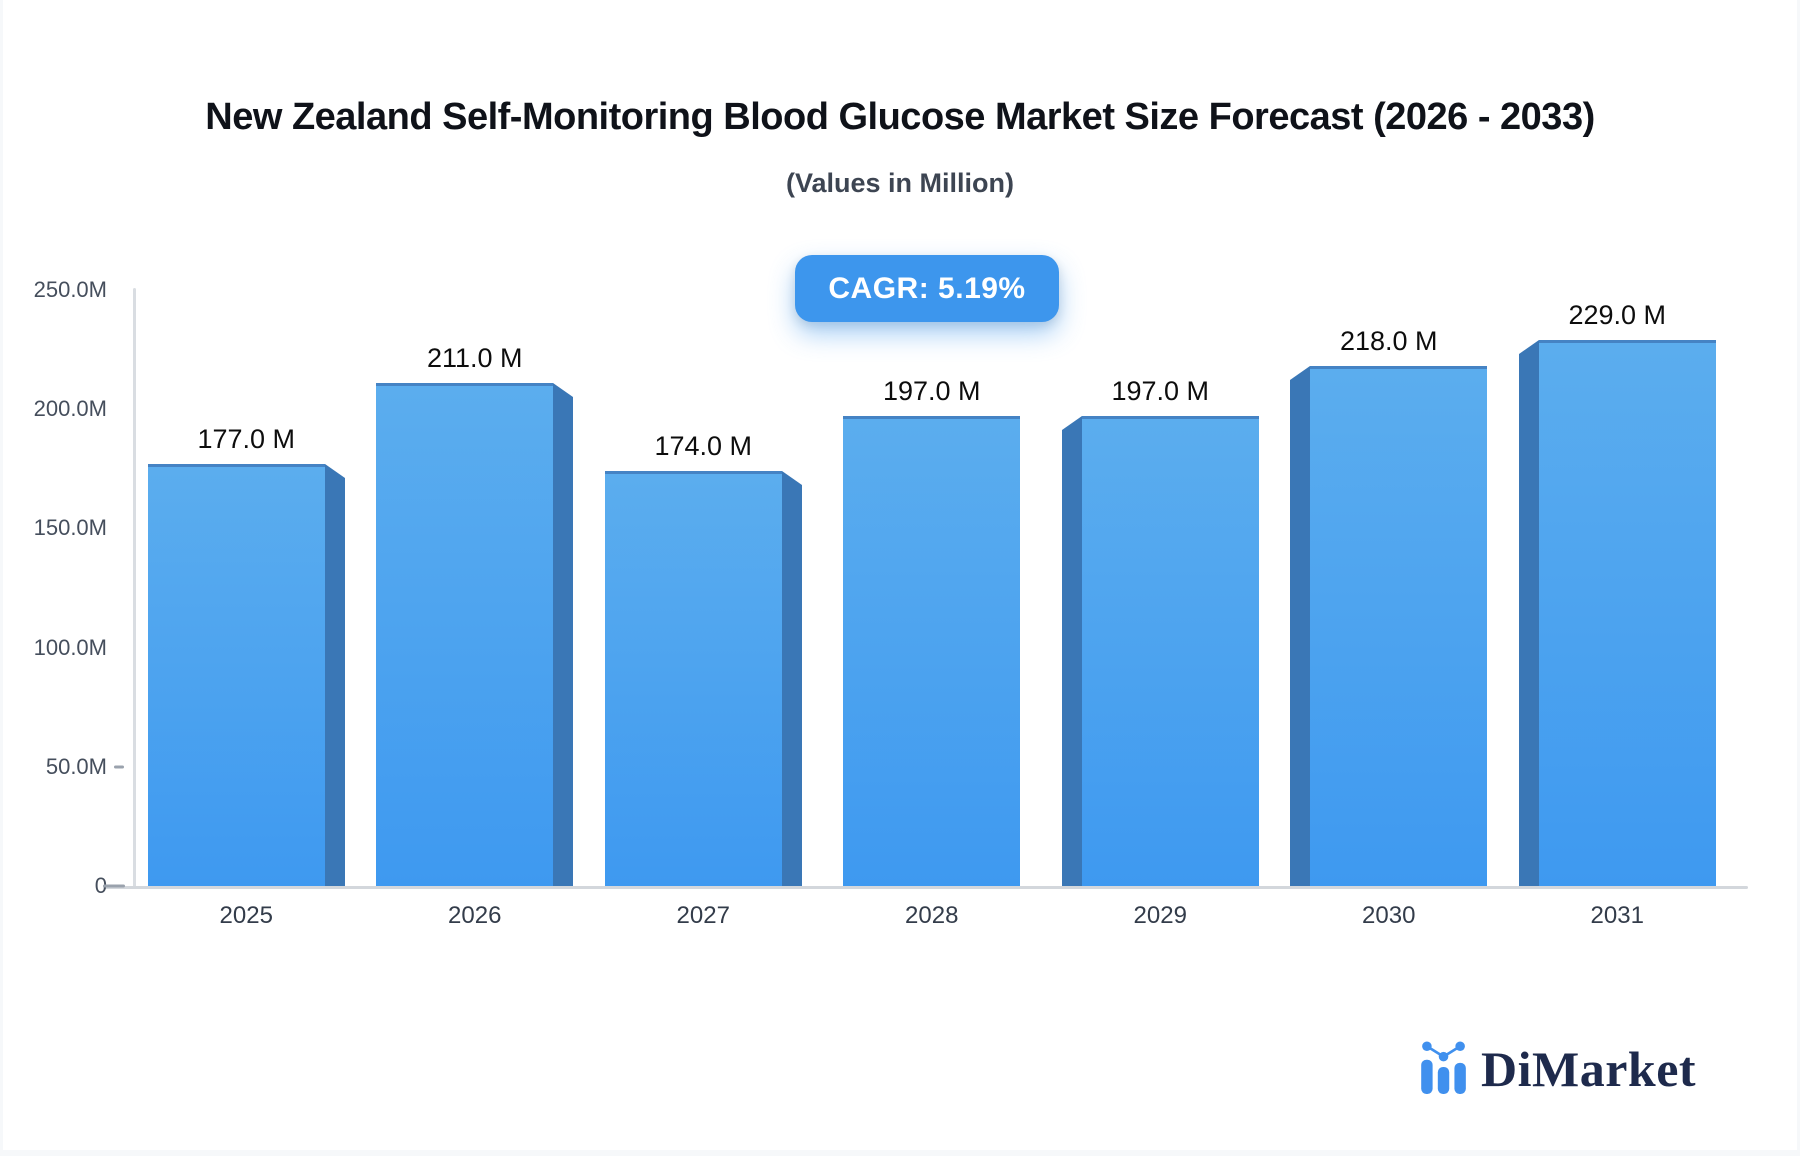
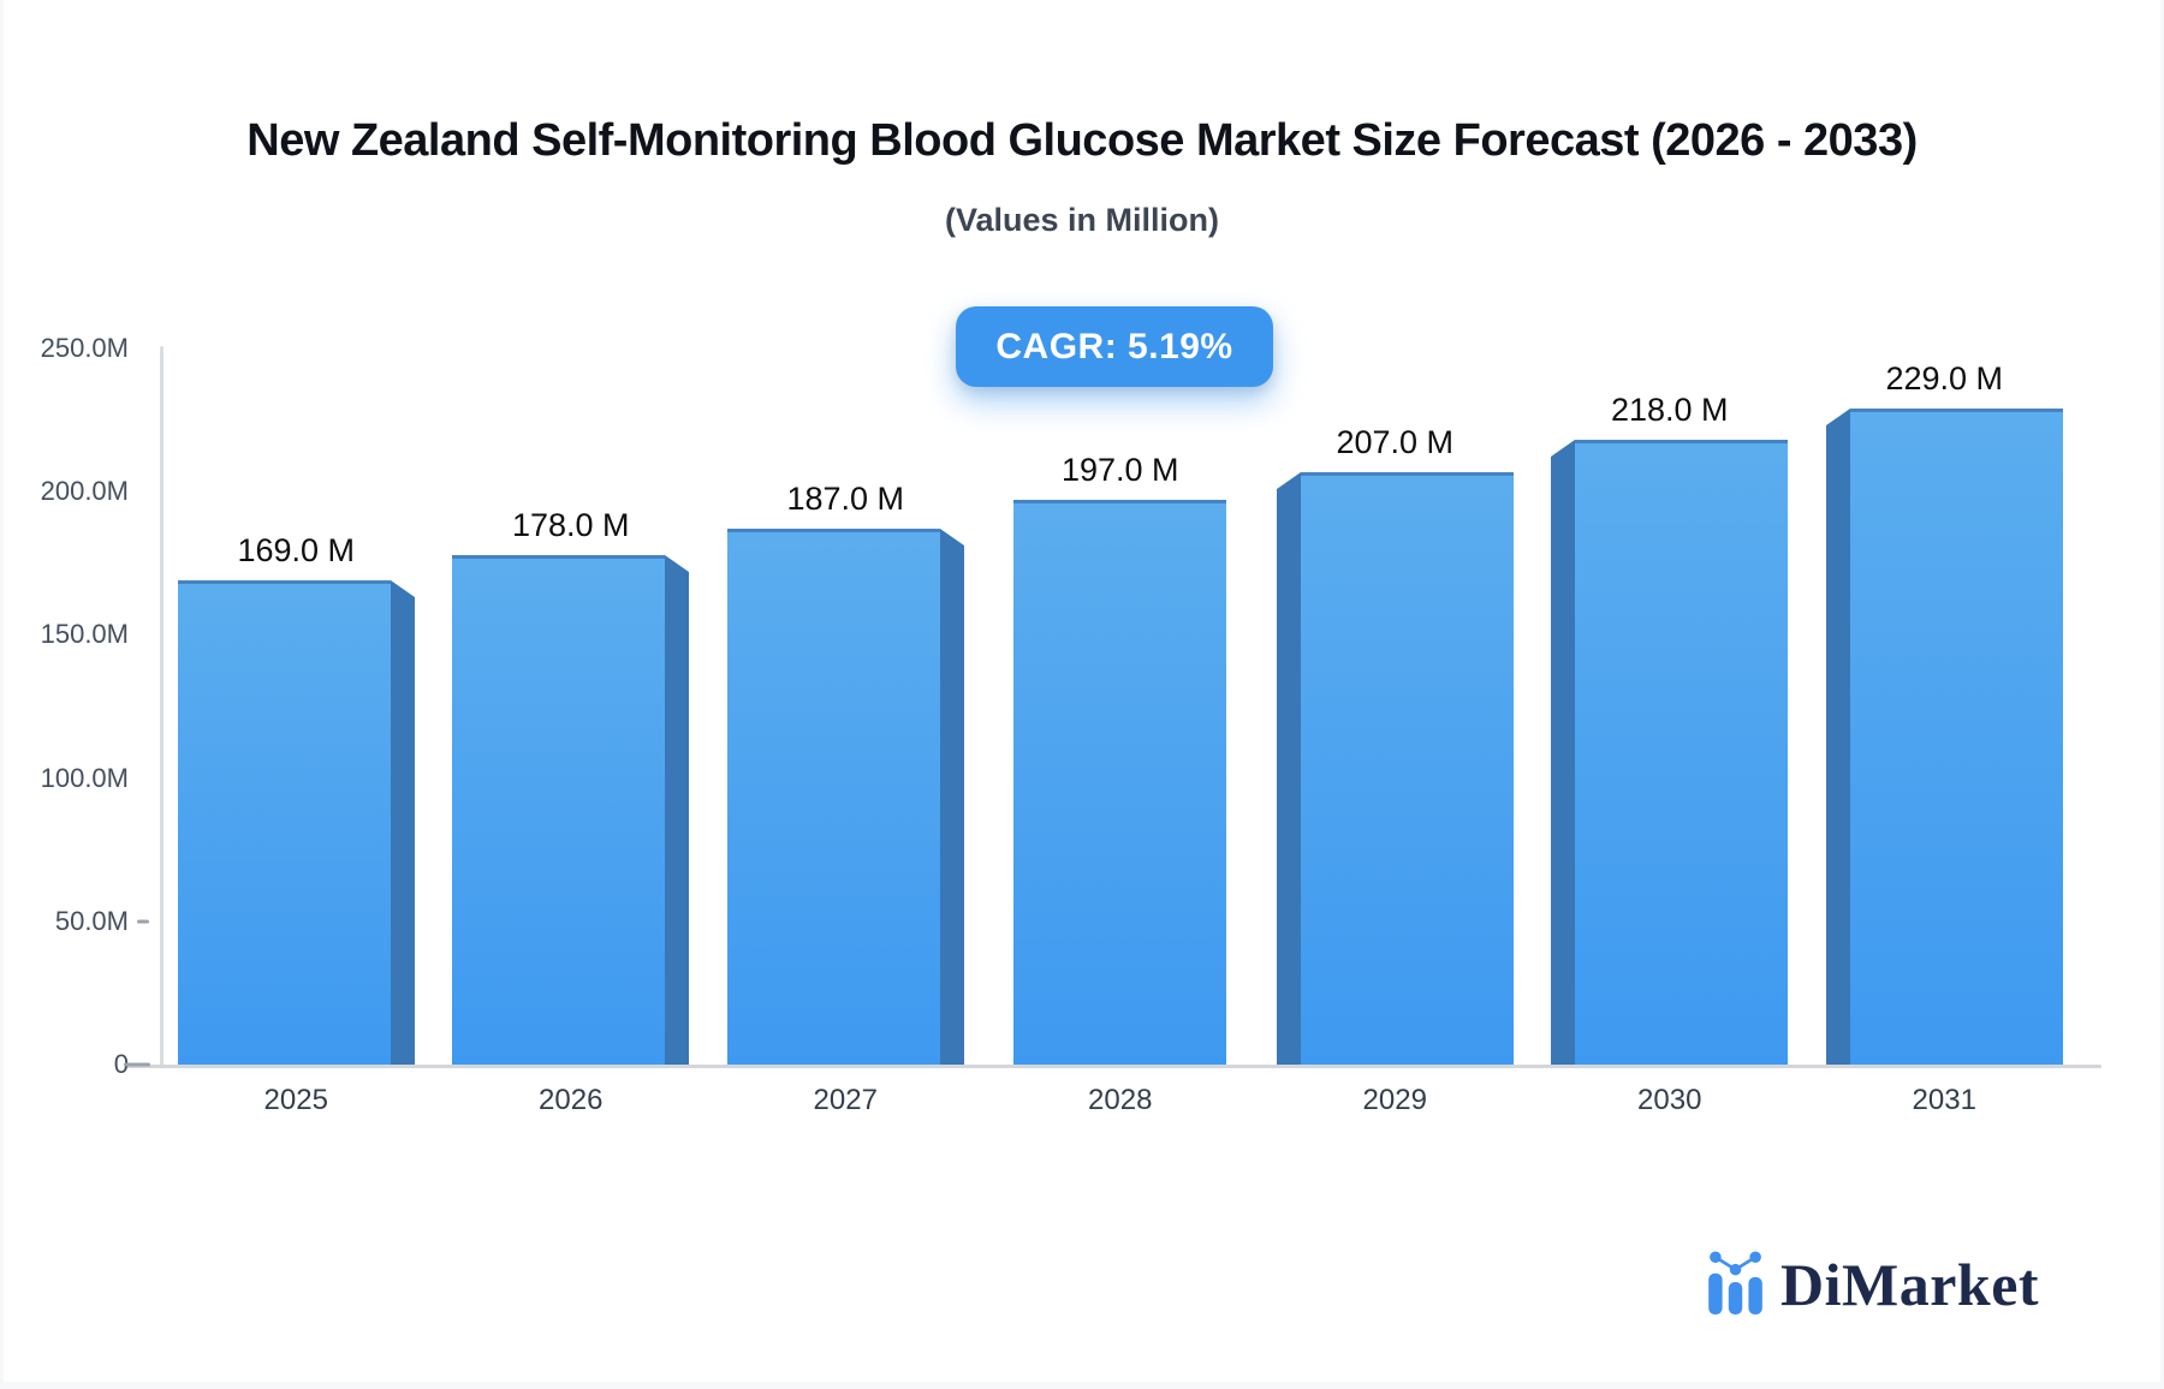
2025: 177.0 -> 169.0
2026: 211.0 -> 178.0
2027: 174.0 -> 187.0
2029: 197.0 -> 207.0
